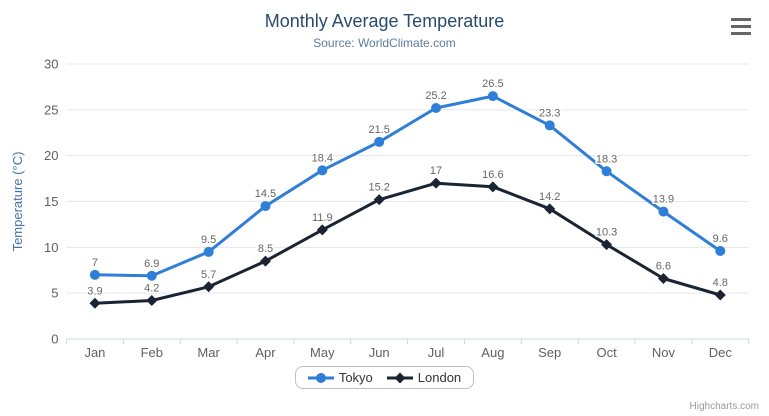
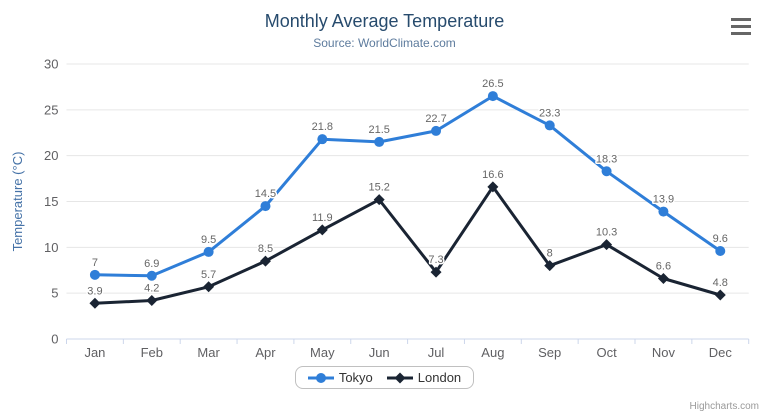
Tokyo/May: 18.4 -> 21.8
Tokyo/Jul: 25.2 -> 22.7
London/Jul: 17 -> 7.3
London/Sep: 14.2 -> 8
